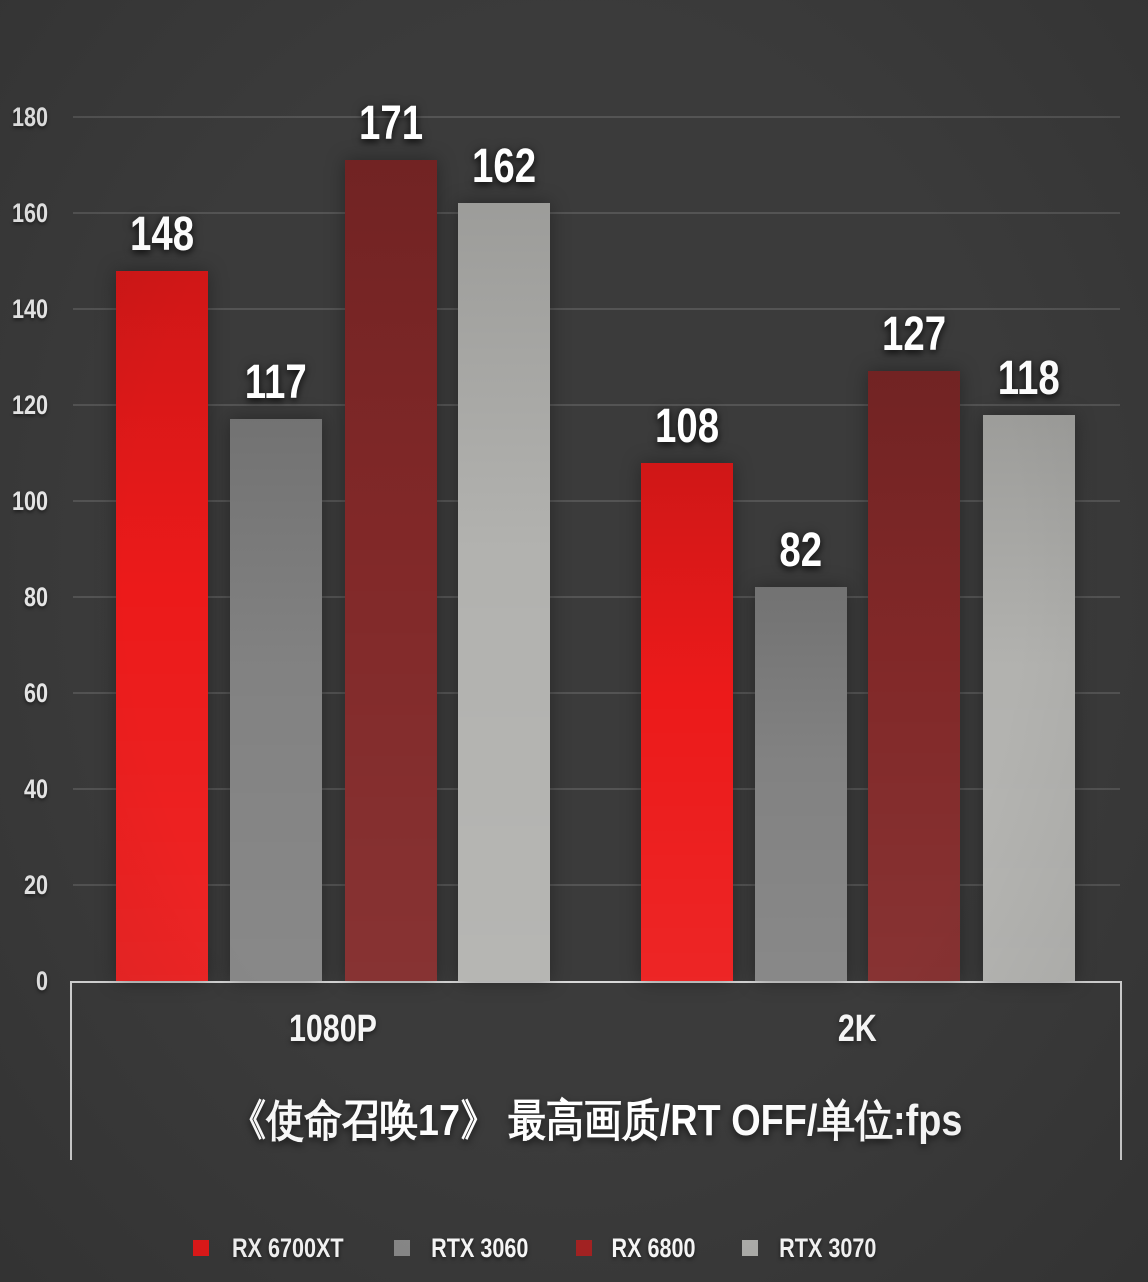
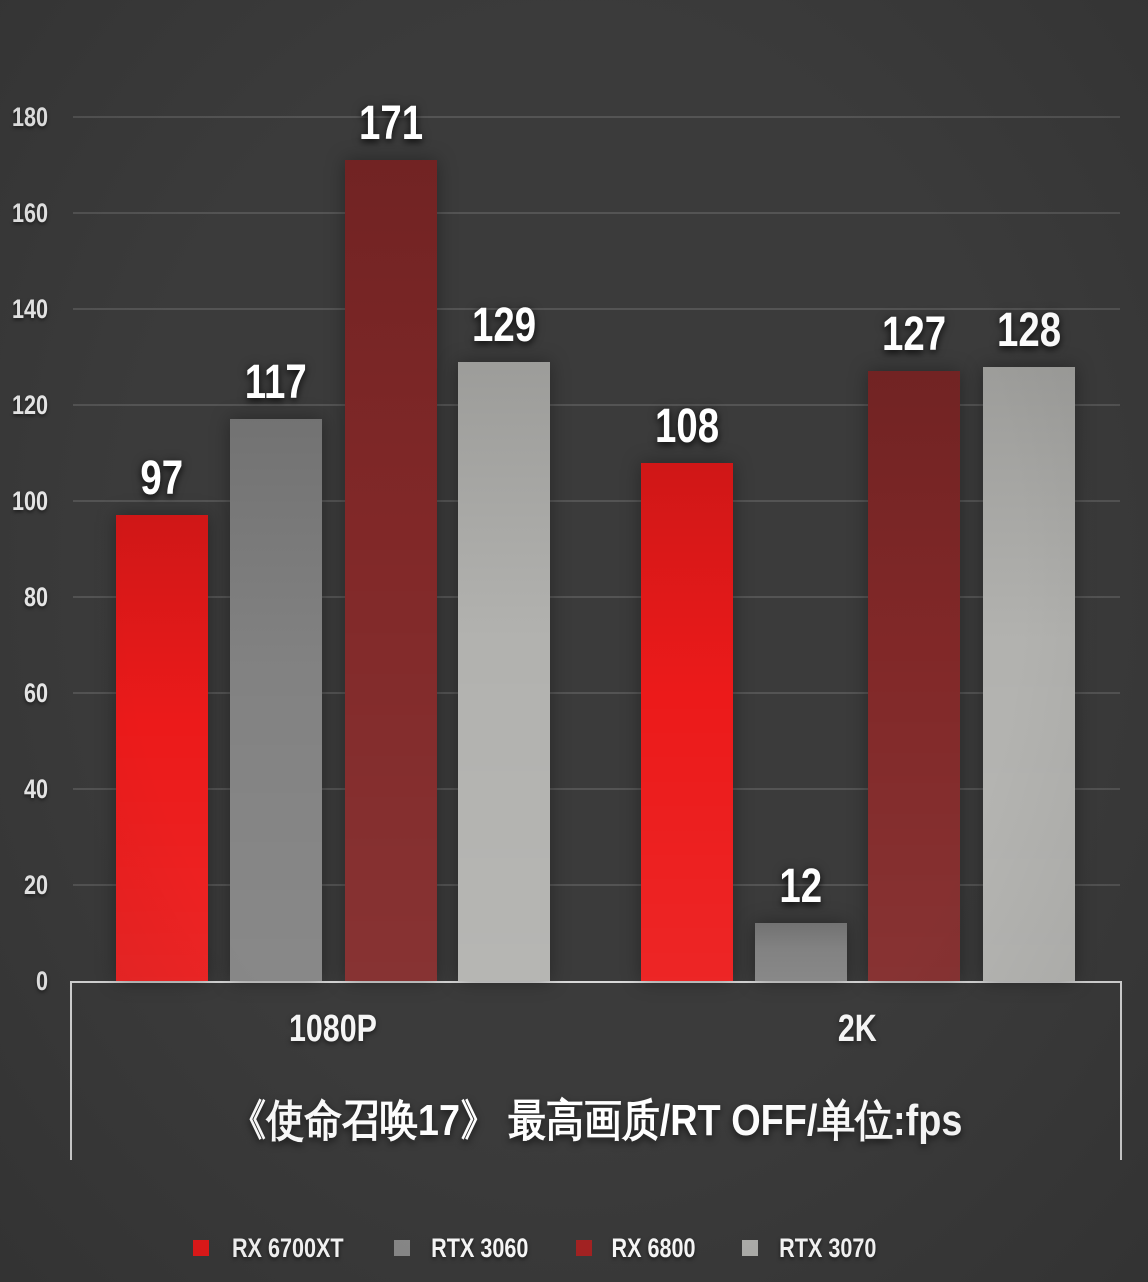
RX 6700XT/1080P: 148 -> 97
RTX 3070/1080P: 162 -> 129
RTX 3060/2K: 82 -> 12
RTX 3070/2K: 118 -> 128
